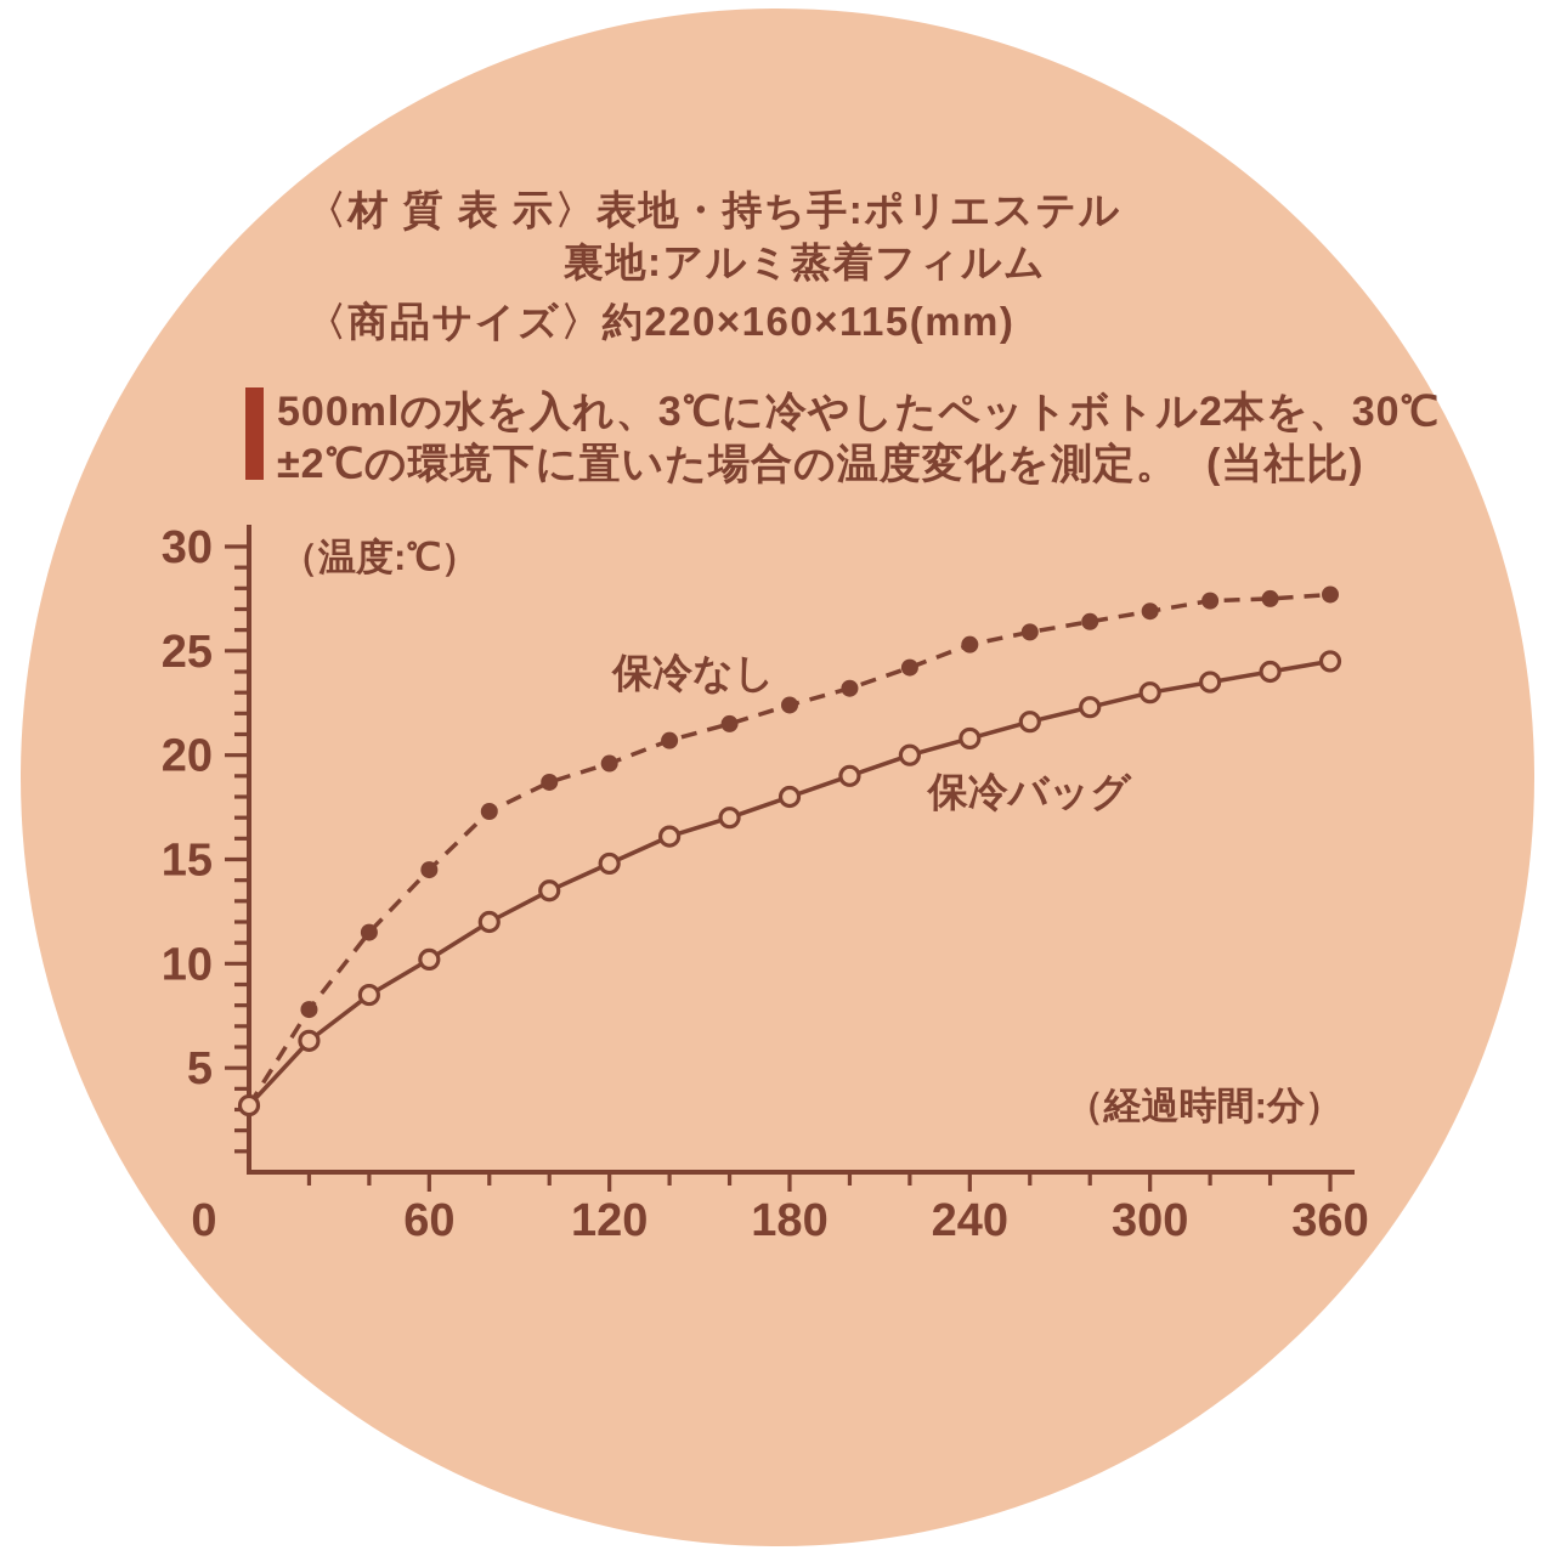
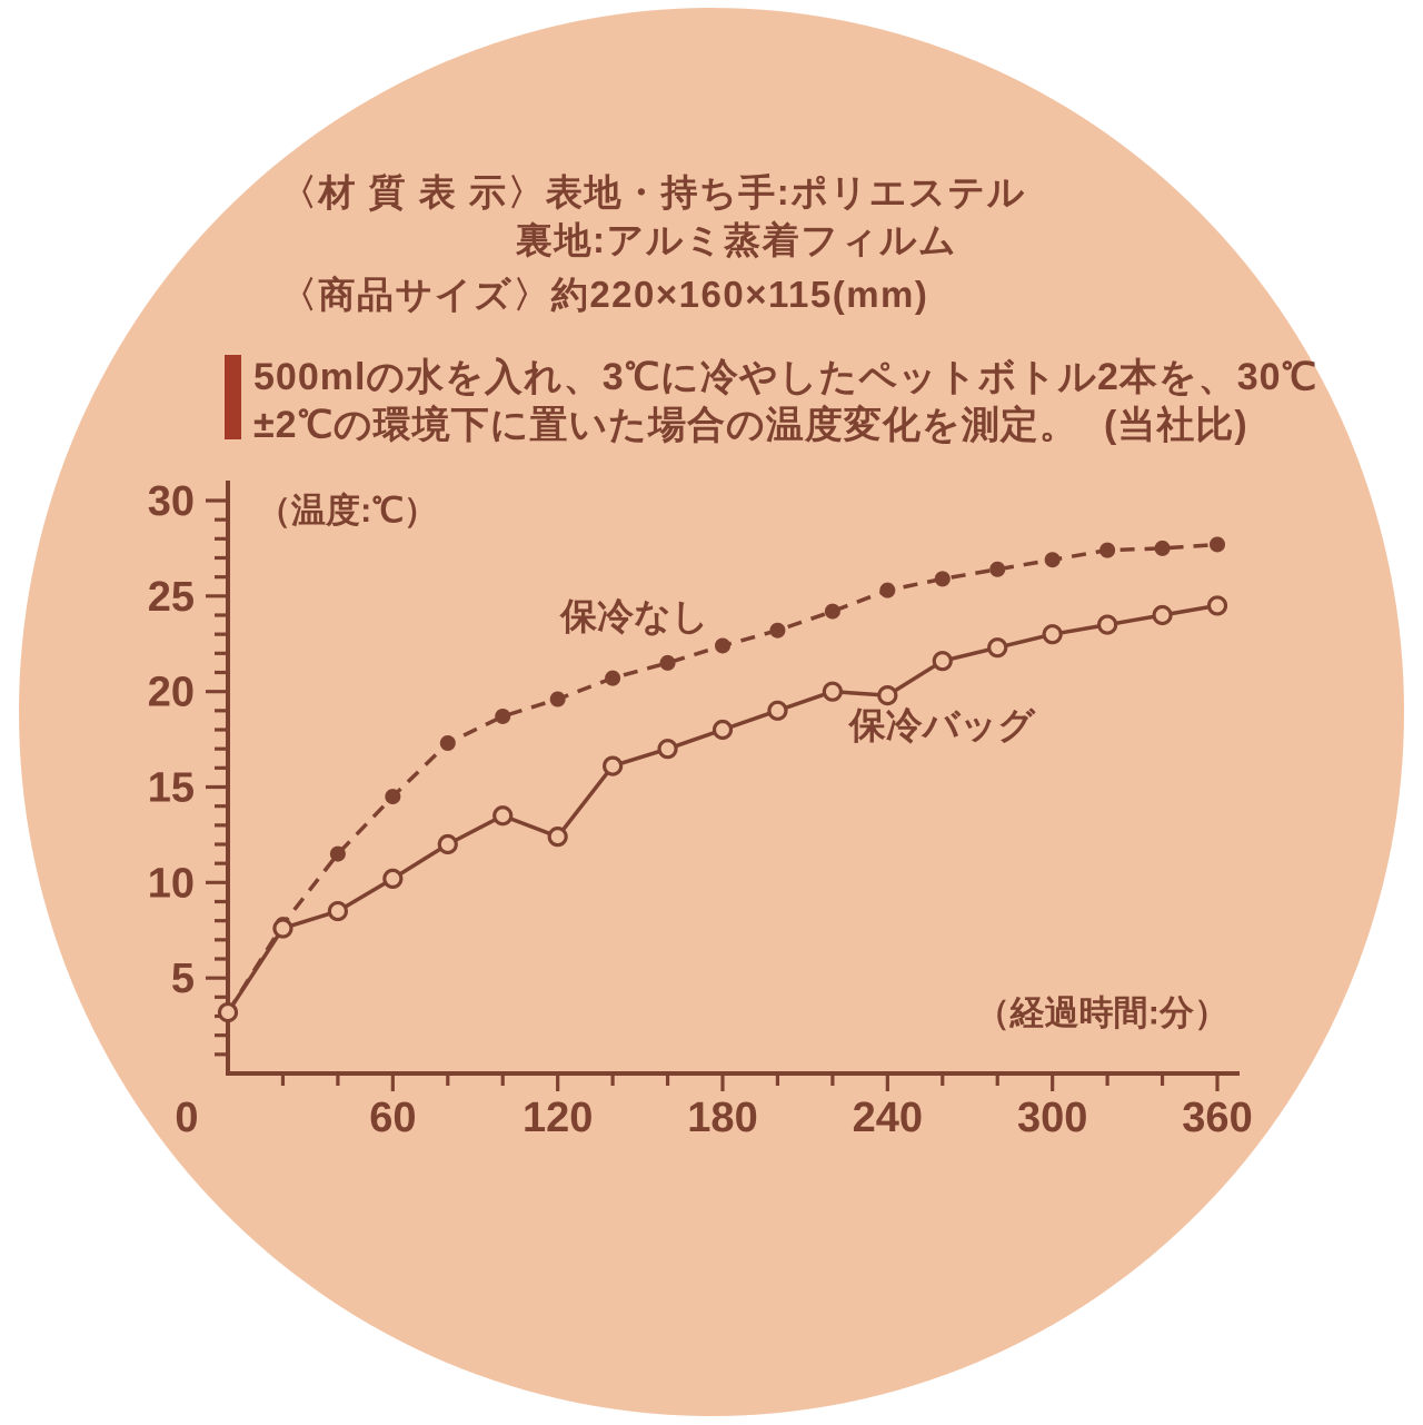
保冷バッグ/20: 6.3 -> 7.6
保冷バッグ/120: 14.8 -> 12.4
保冷バッグ/240: 20.8 -> 19.8
